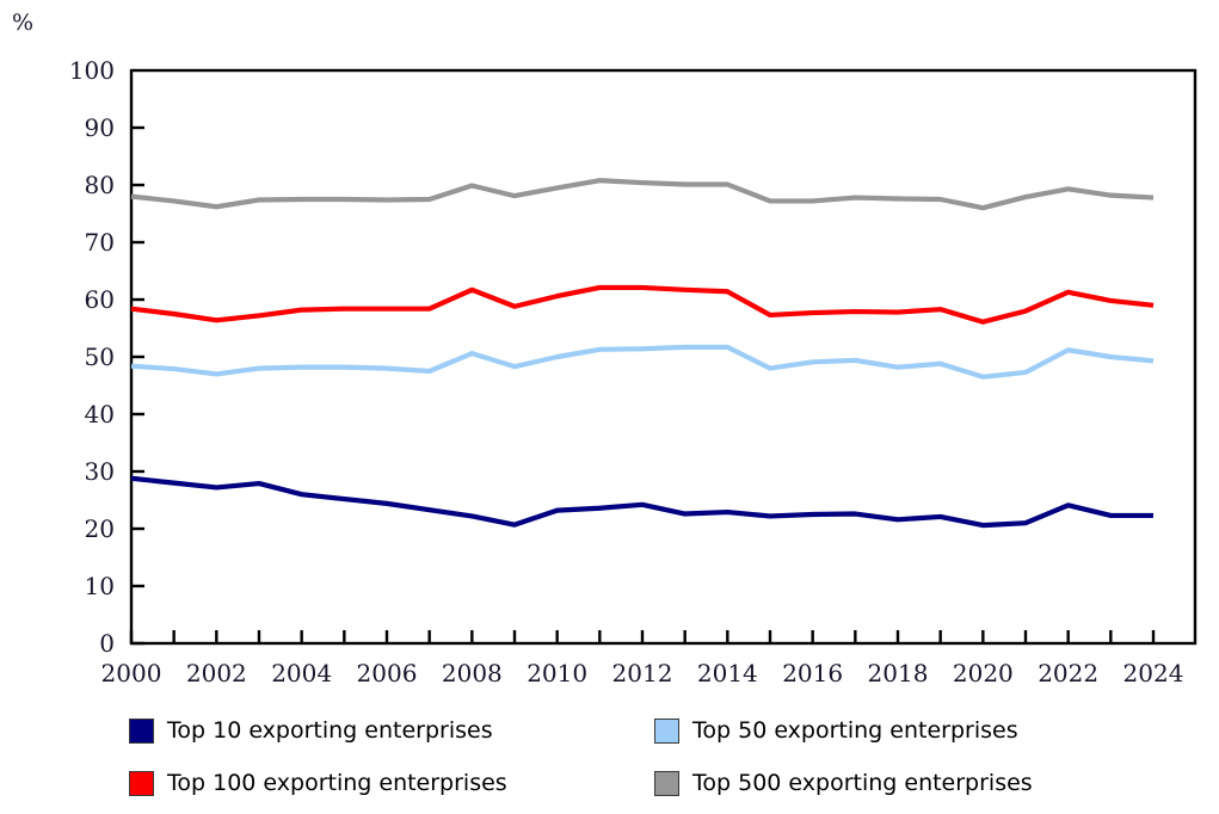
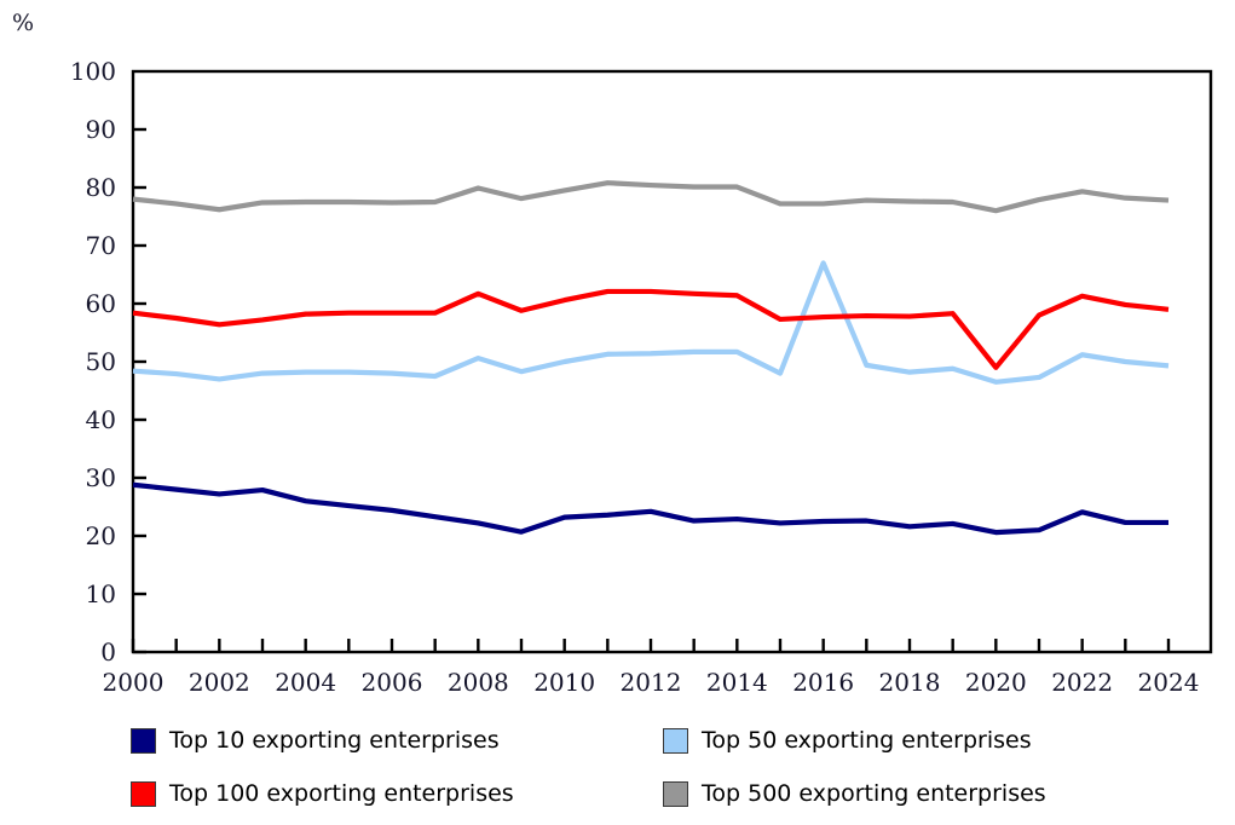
Top 50 exporting enterprises/2016: 49 -> 67
Top 100 exporting enterprises/2020: 56 -> 49
